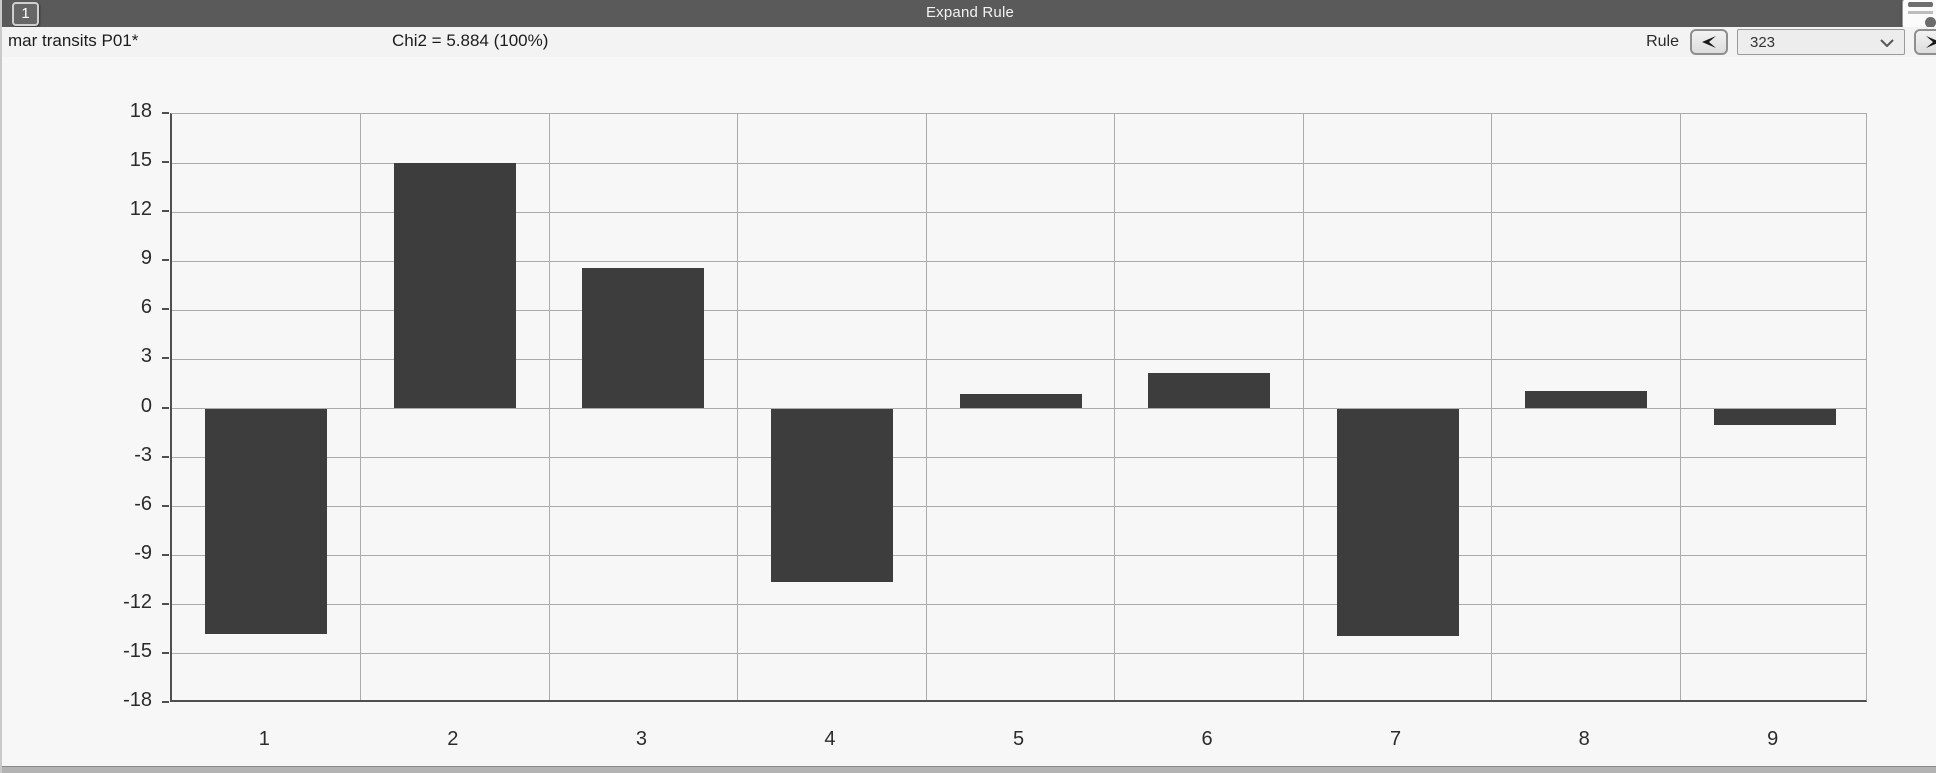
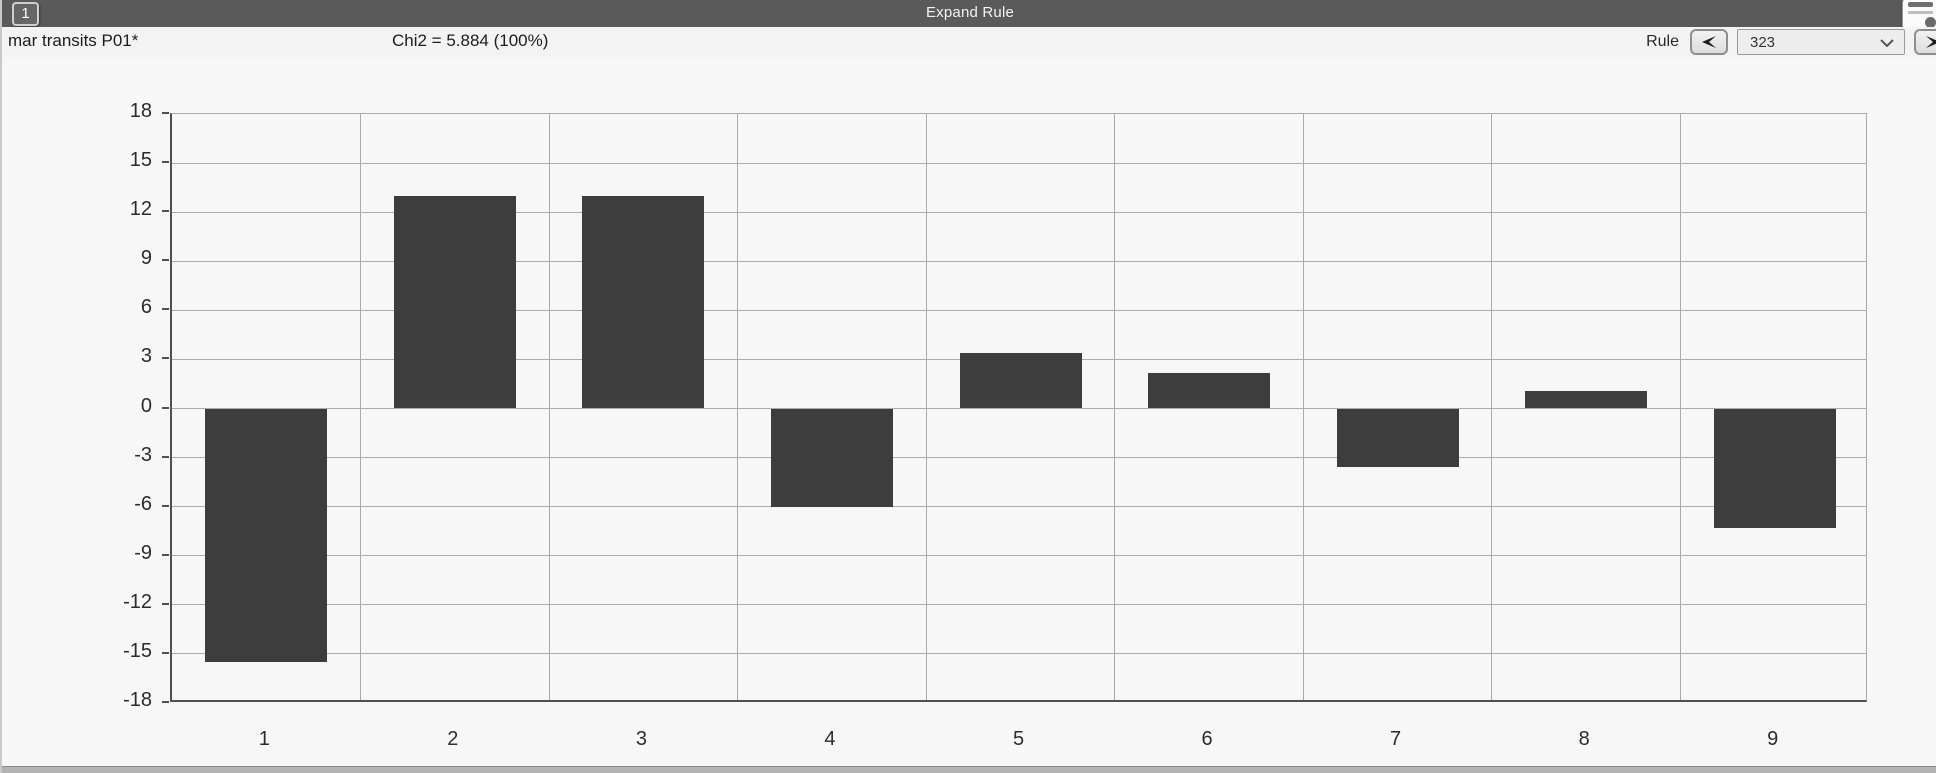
1: -13.8 -> -15.5
2: 15.0 -> 13.0
3: 8.6 -> 13.0
4: -10.6 -> -6.0
5: 0.9 -> 3.4
7: -13.9 -> -3.6
9: -1.0 -> -7.3
